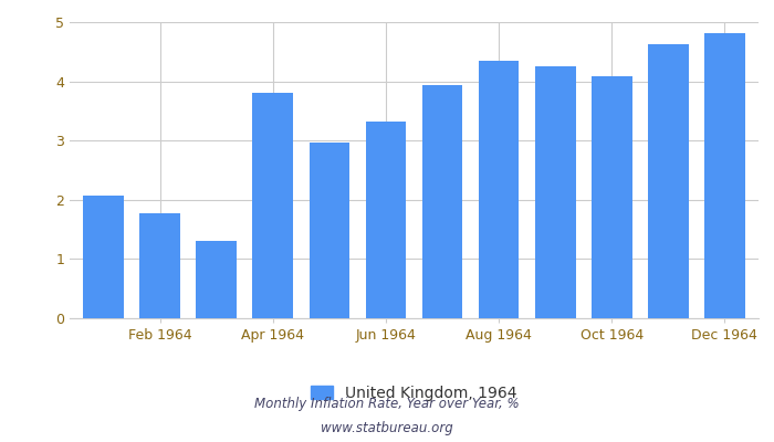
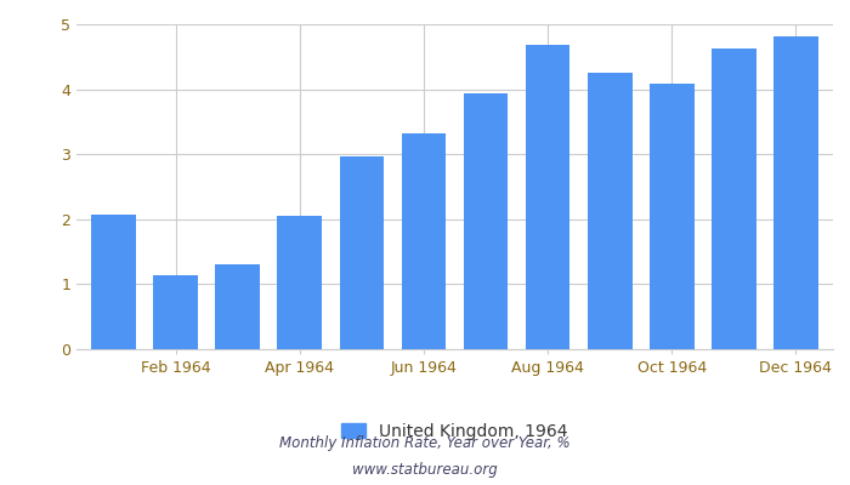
Feb 1964: 1.78 -> 1.14
Apr 1964: 3.80 -> 2.05
Aug 1964: 4.34 -> 4.68
